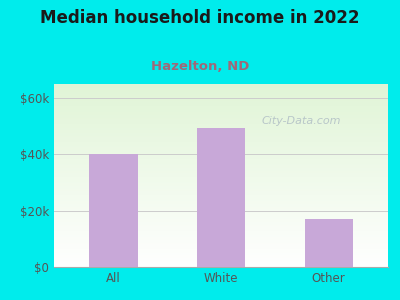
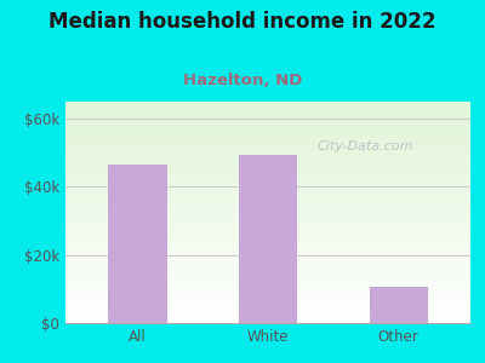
All: $40.0k -> $46.5k
Other: $17.0k -> $10.5k
